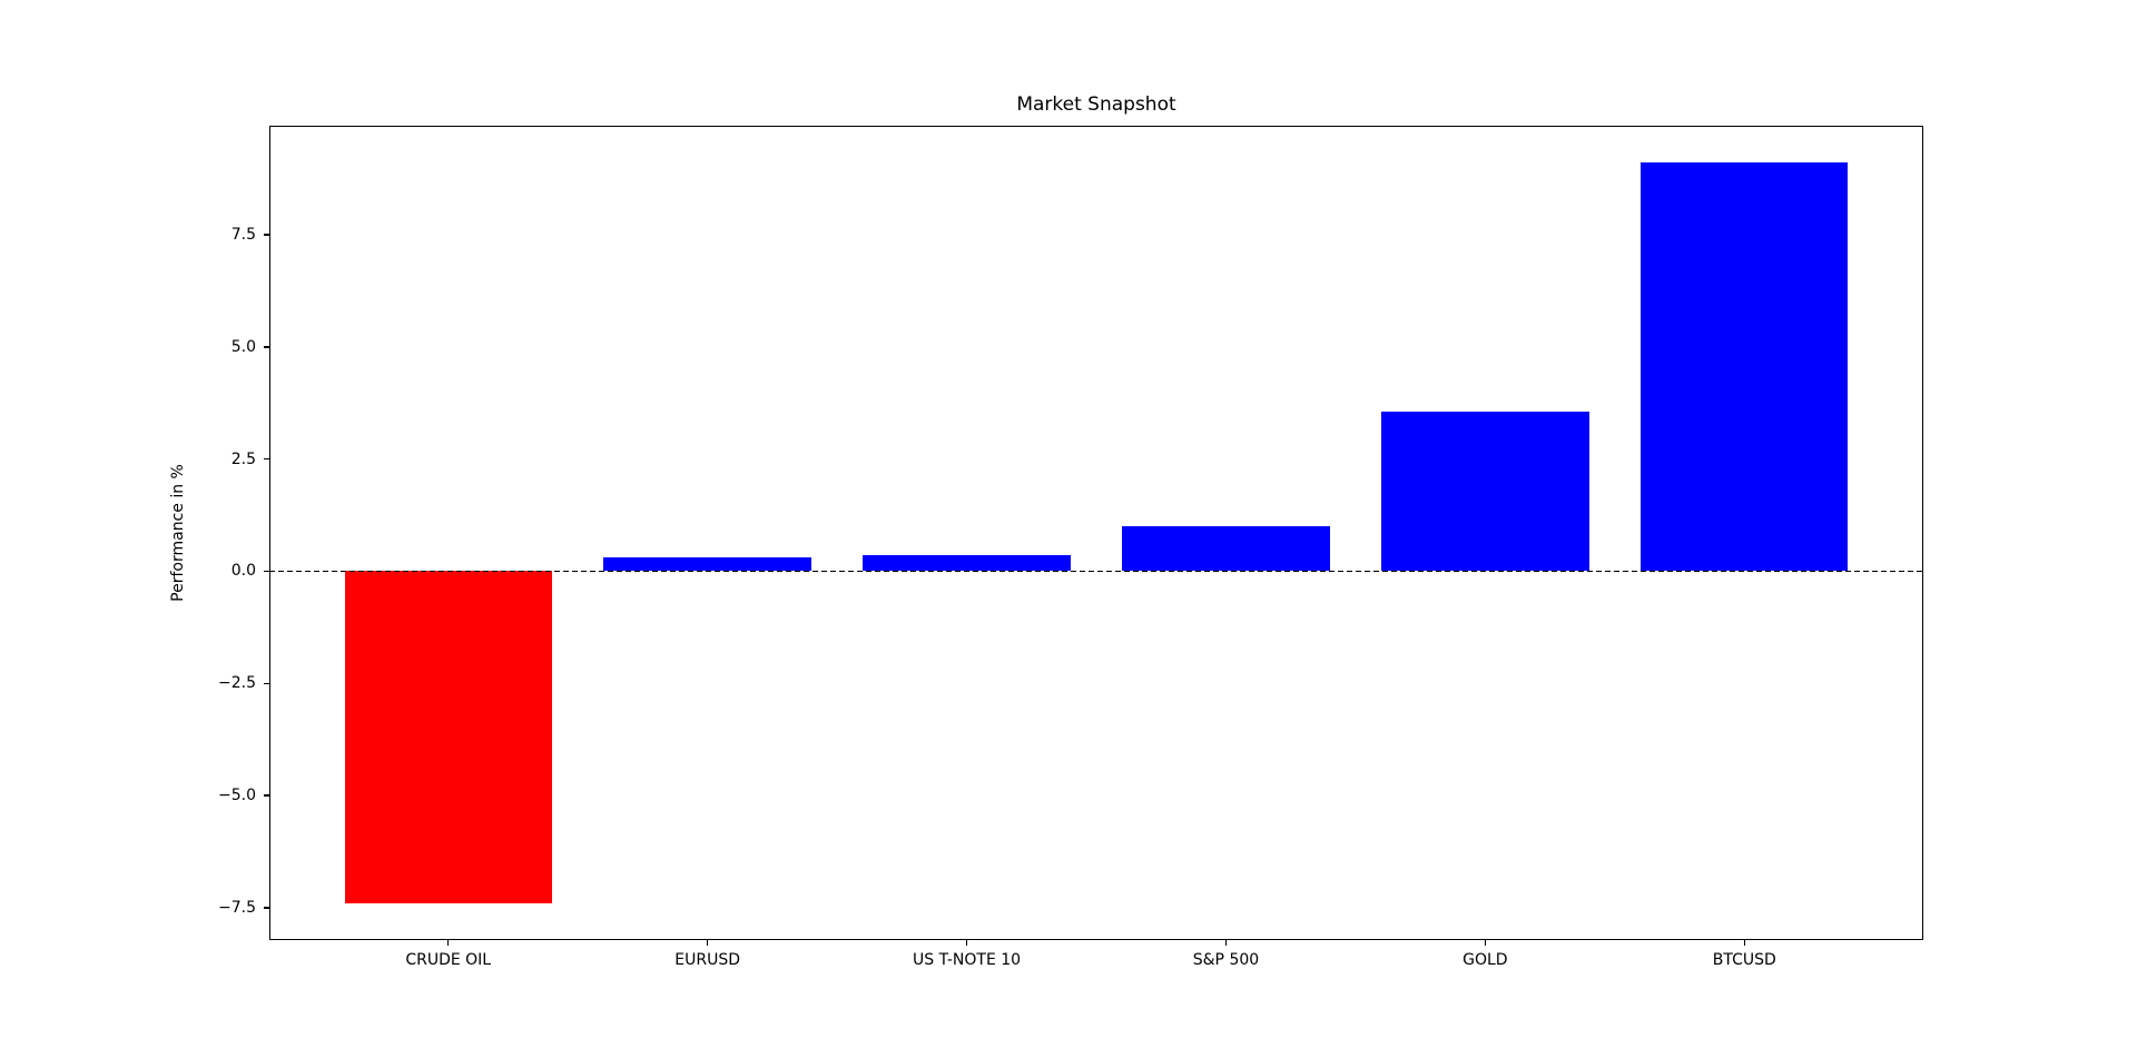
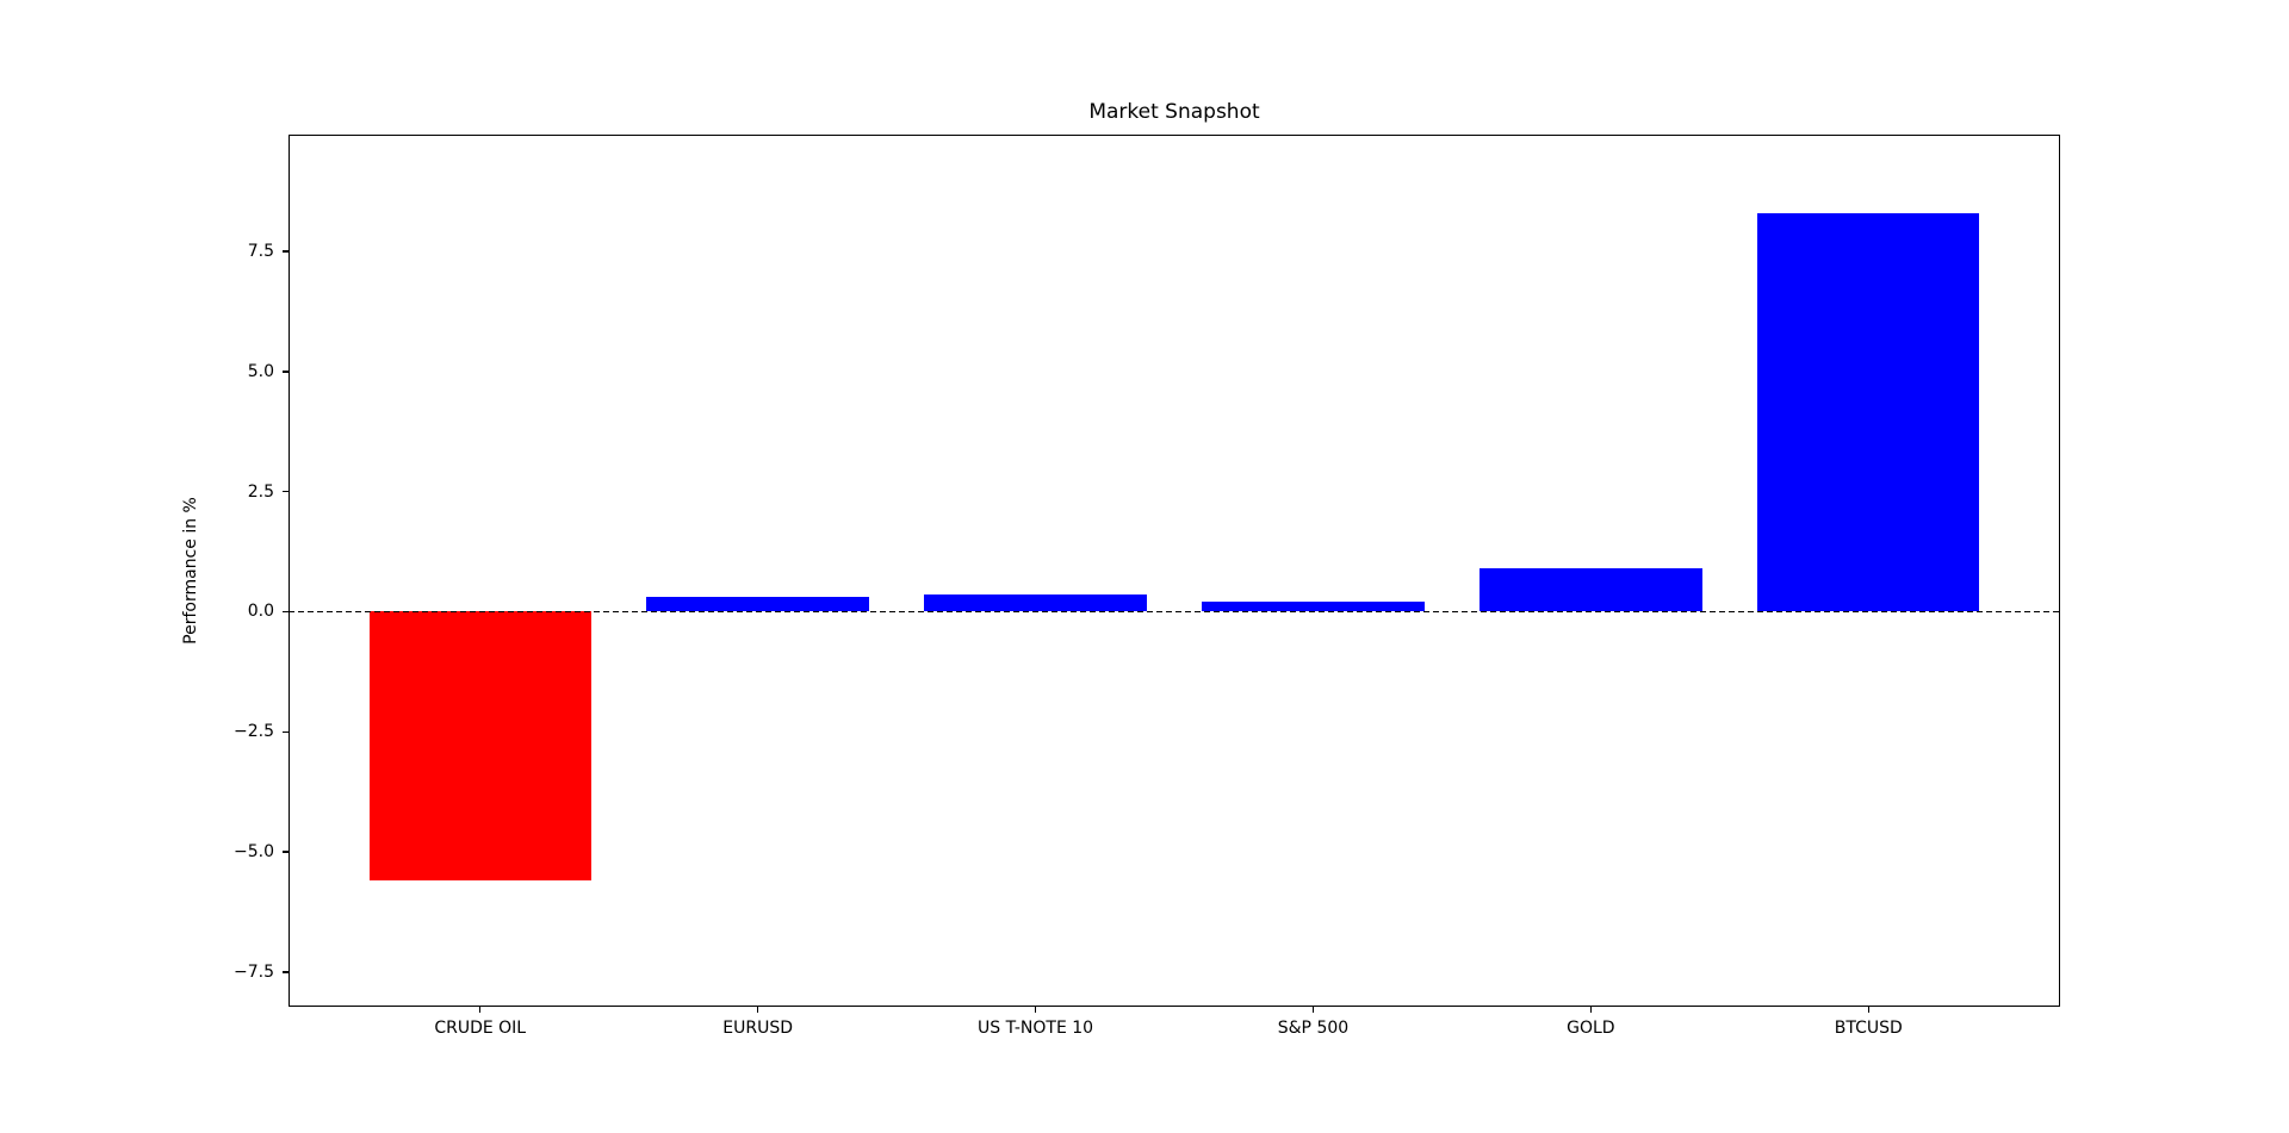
CRUDE OIL: -7.4 -> -5.6
S&P 500: 1.0 -> 0.2
GOLD: 3.5 -> 0.9
BTCUSD: 9.1 -> 8.3
